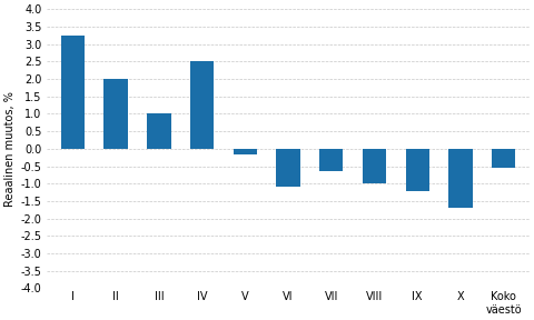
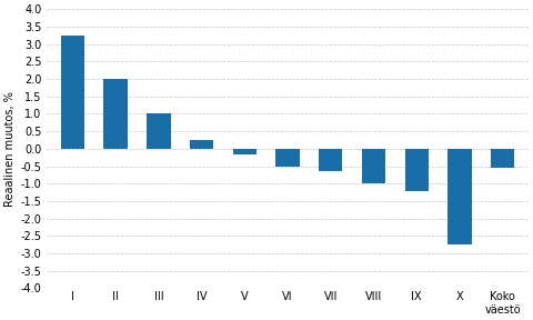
IV: 2.50 -> 0.25
VI: -1.10 -> -0.50
X: -1.70 -> -2.75
